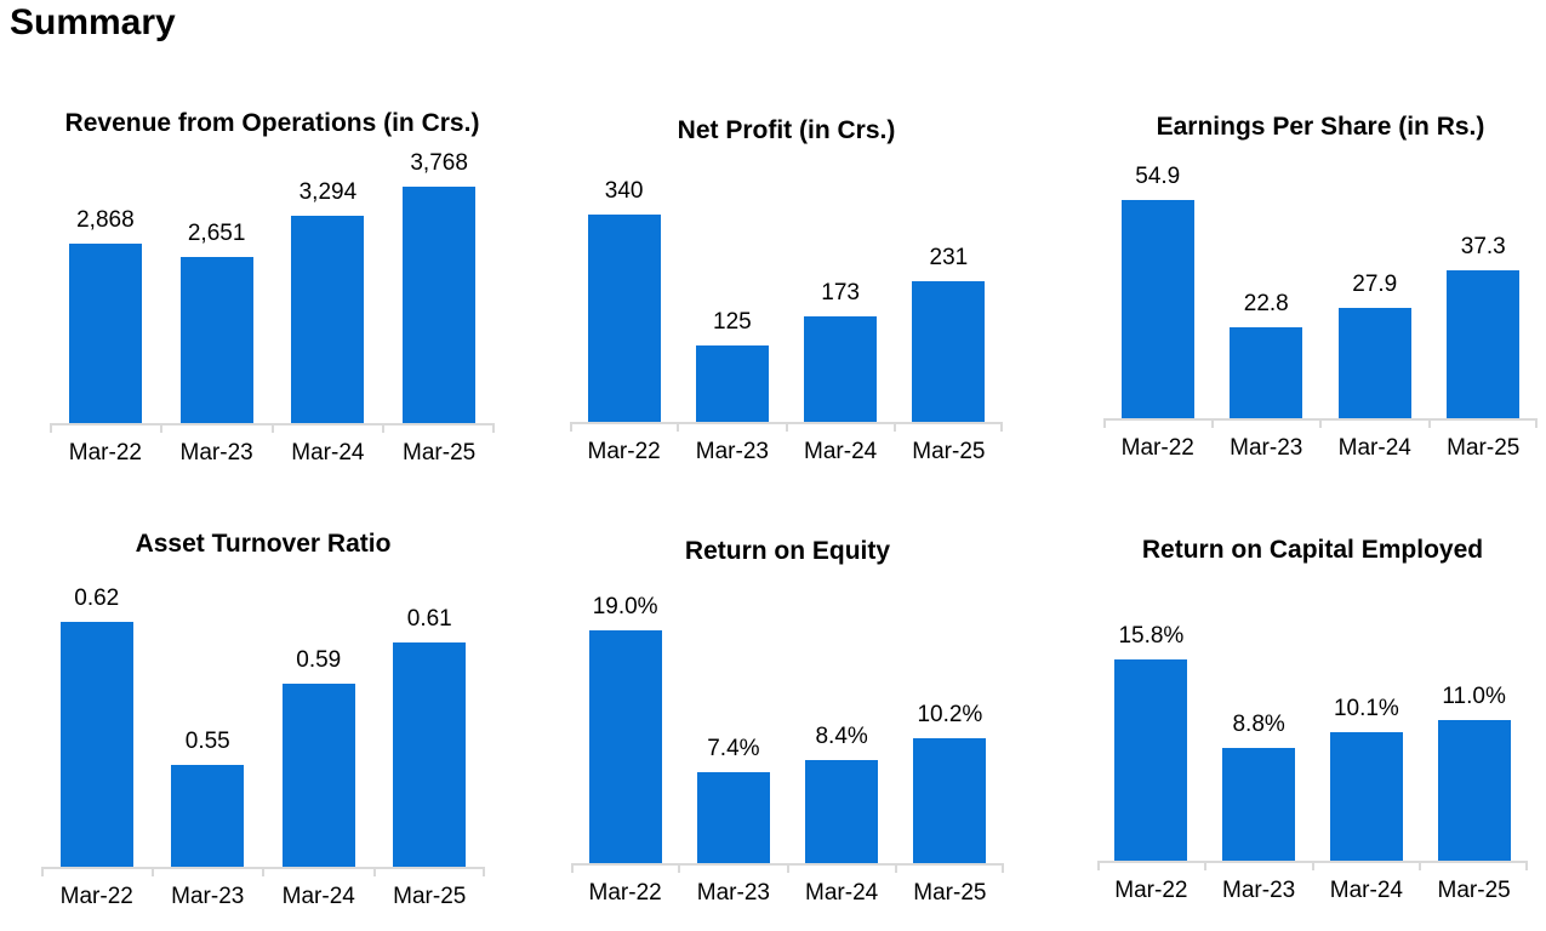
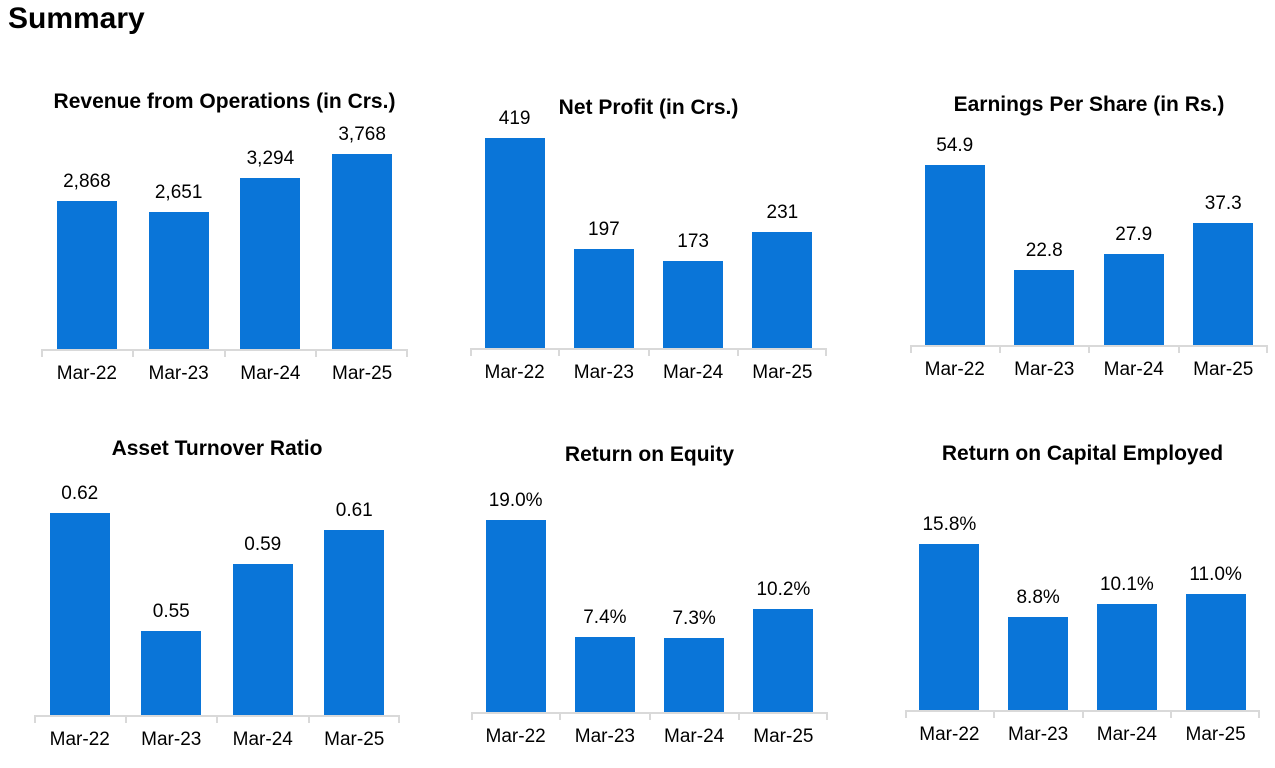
Net Profit (in Crs.)/Mar-22: 340 -> 419
Net Profit (in Crs.)/Mar-23: 125 -> 197
Return on Equity/Mar-24: 8.4% -> 7.3%
